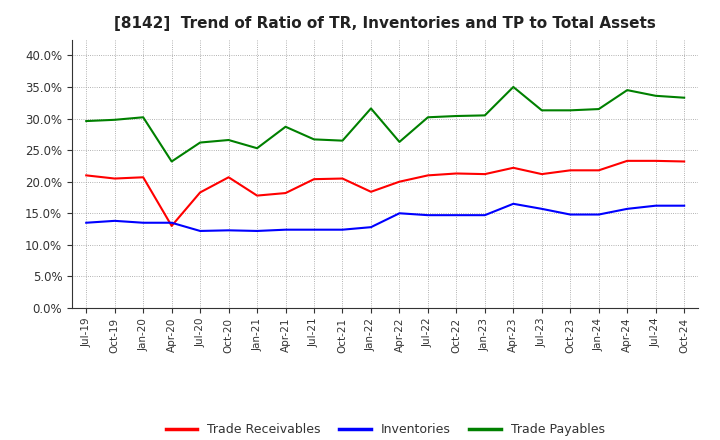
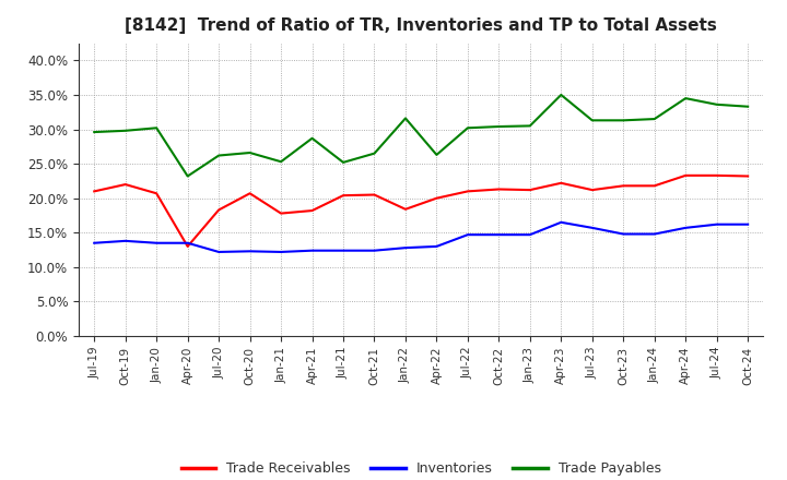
Trade Receivables/Oct-19: 20.5% -> 22.0%
Trade Payables/Jul-21: 26.7% -> 25.2%
Inventories/Apr-22: 15.0% -> 13.0%
